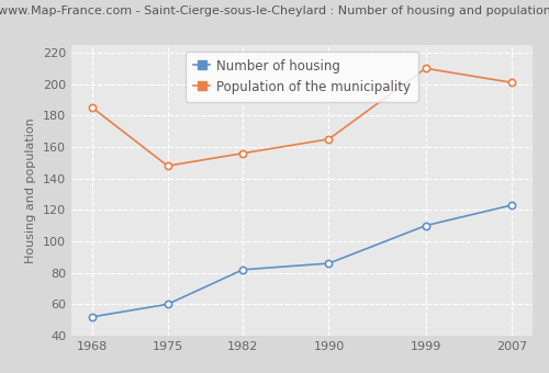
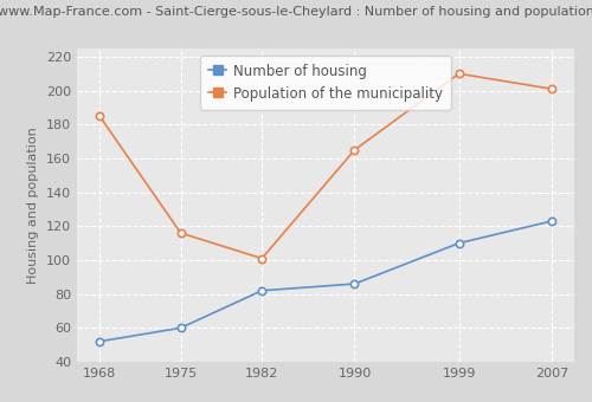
Population of the municipality/1975: 148 -> 116
Population of the municipality/1982: 156 -> 101
